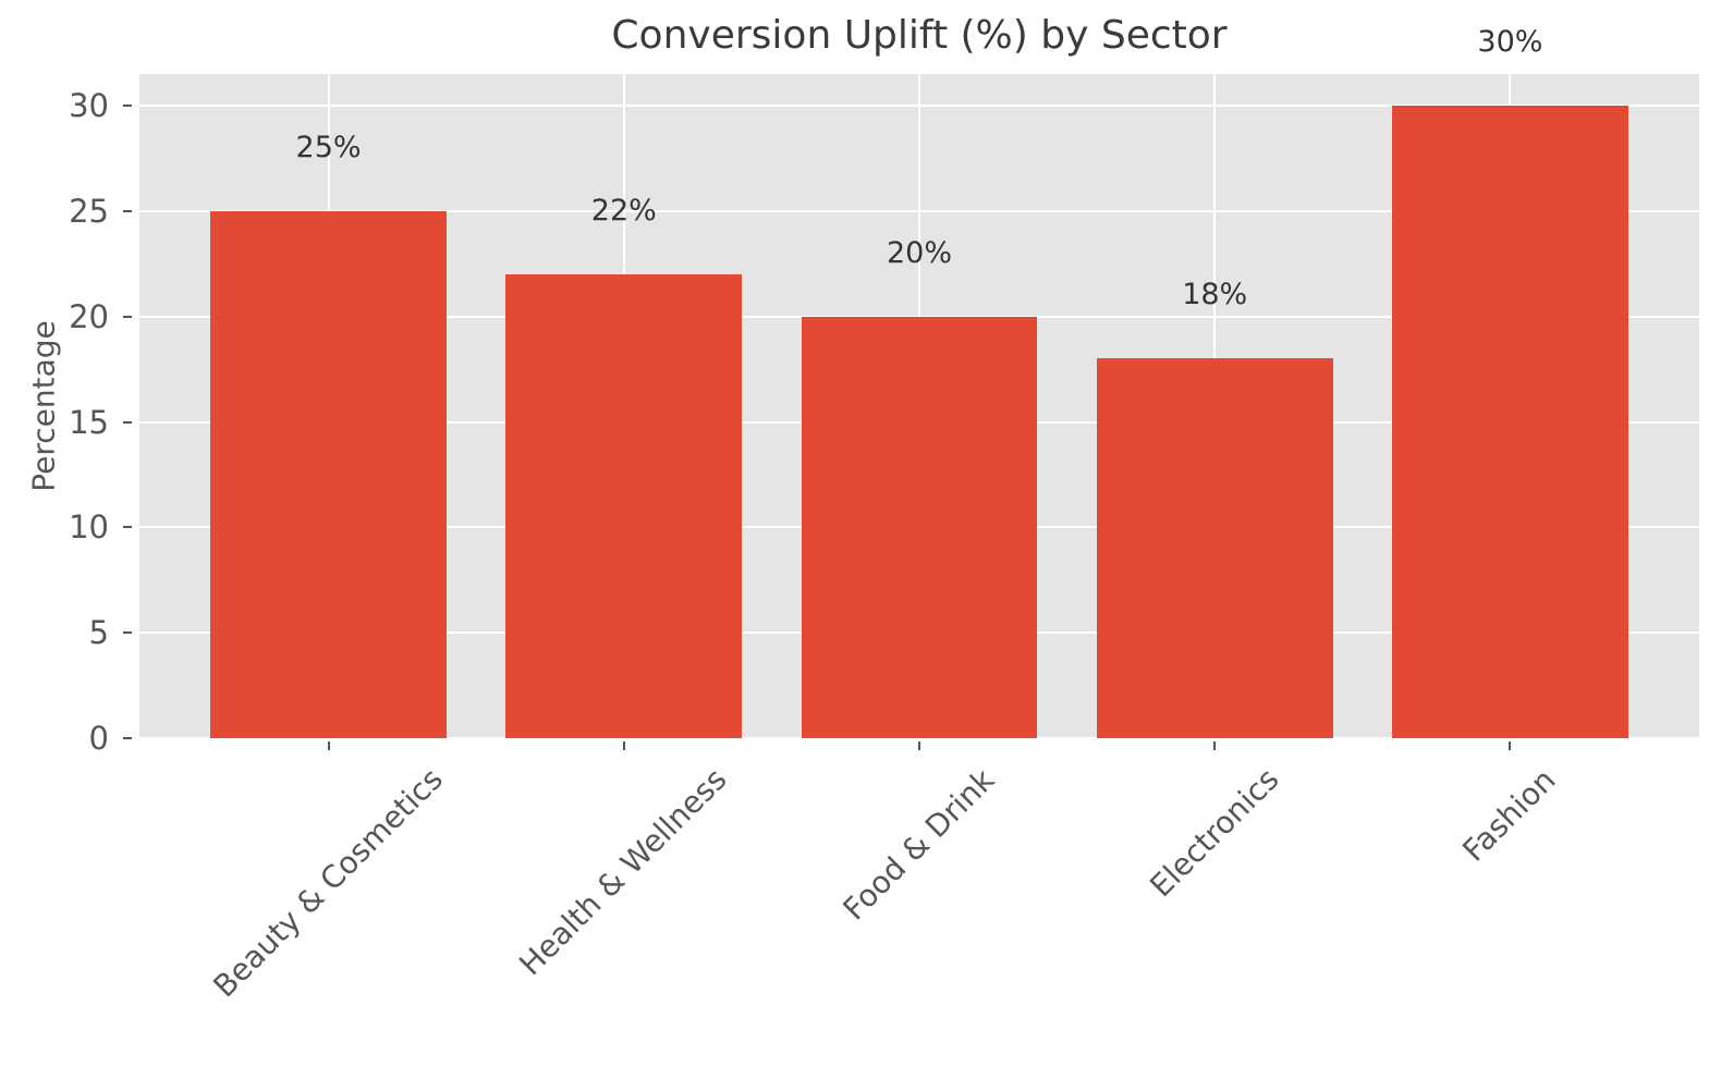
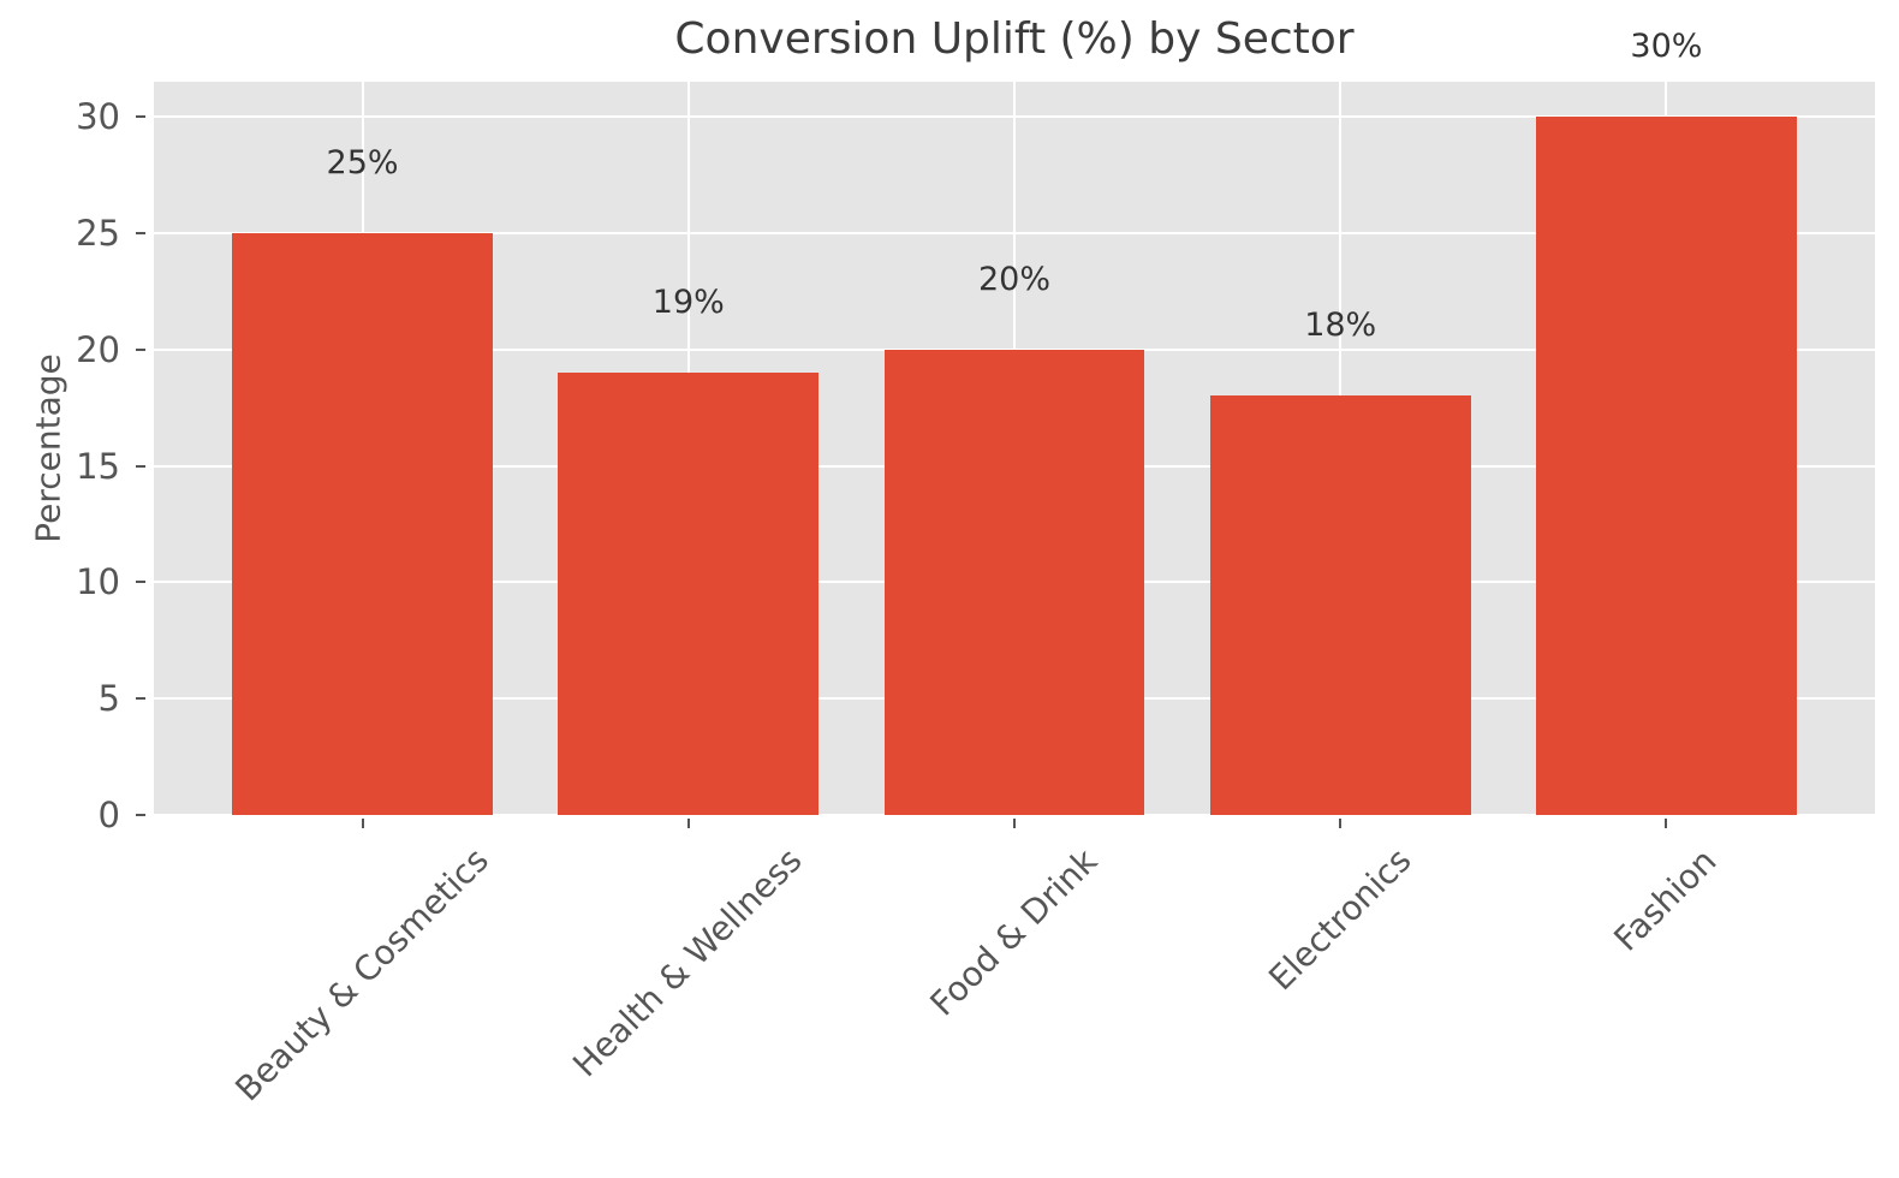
Health & Wellness: 22% -> 19%
